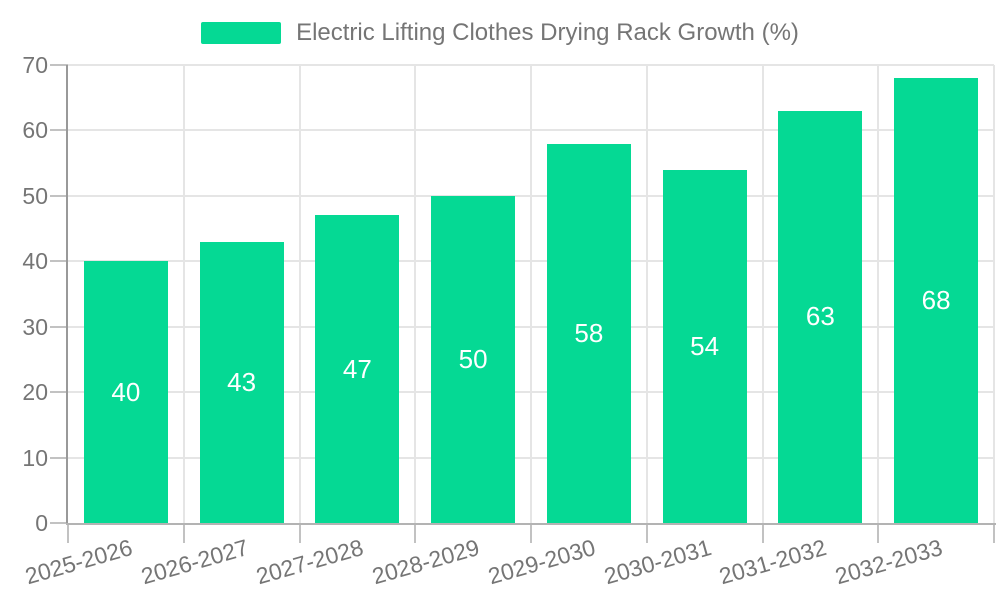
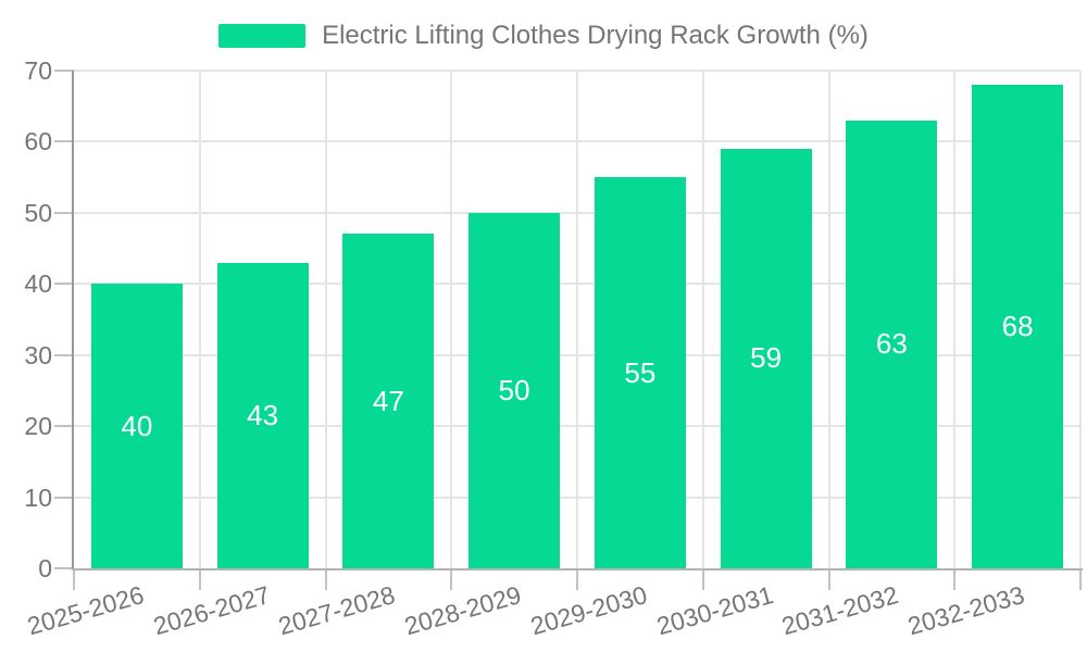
2029-2030: 58 -> 55
2030-2031: 54 -> 59
